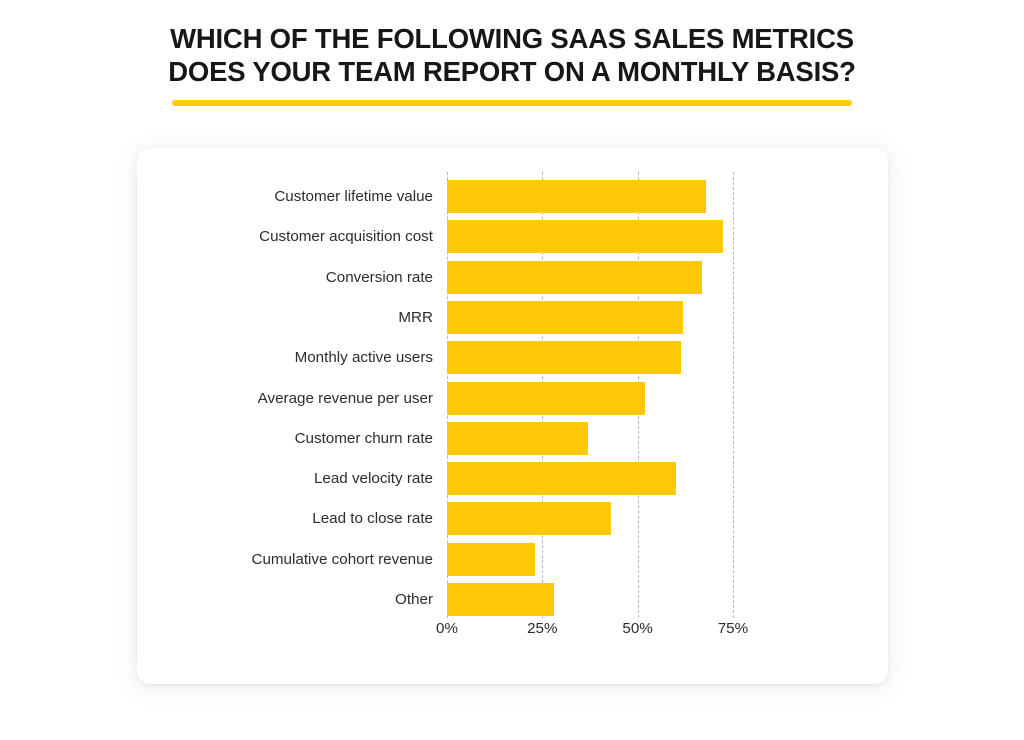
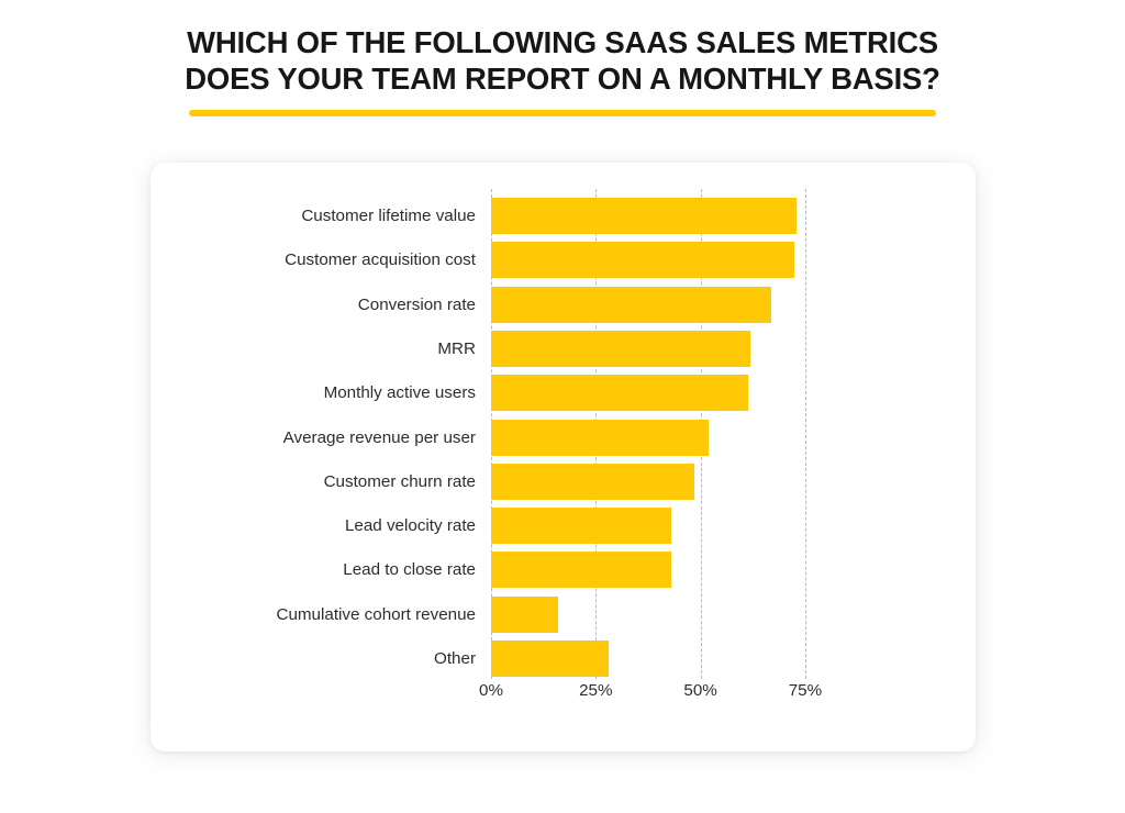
Customer lifetime value: 68% -> 73%
Customer churn rate: 37% -> 48%
Lead velocity rate: 60% -> 43%
Cumulative cohort revenue: 23% -> 16%
